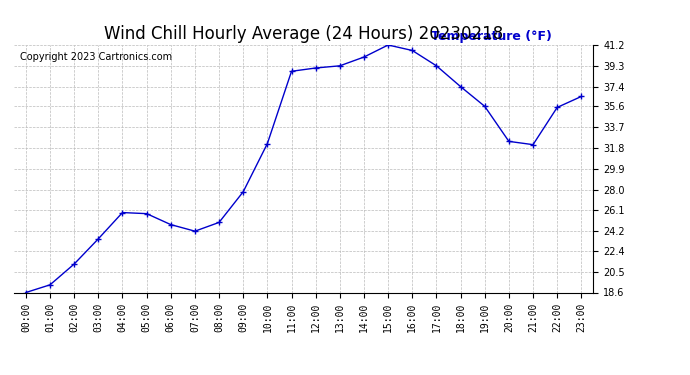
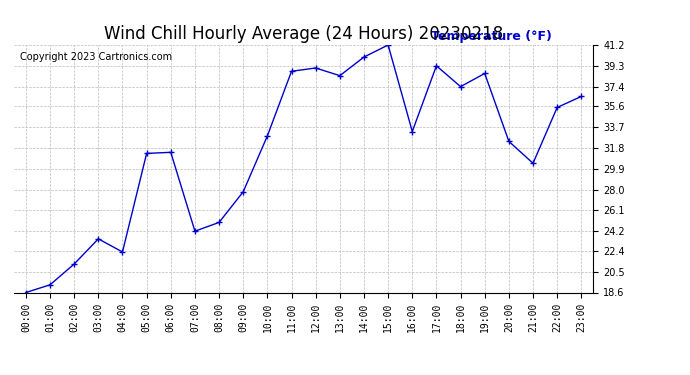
04:00: 25.9 -> 22.3
05:00: 25.8 -> 31.3
06:00: 24.8 -> 31.4
10:00: 32.2 -> 32.9
13:00: 39.3 -> 38.4
16:00: 40.7 -> 33.3
19:00: 35.6 -> 38.6
21:00: 32.1 -> 30.4
